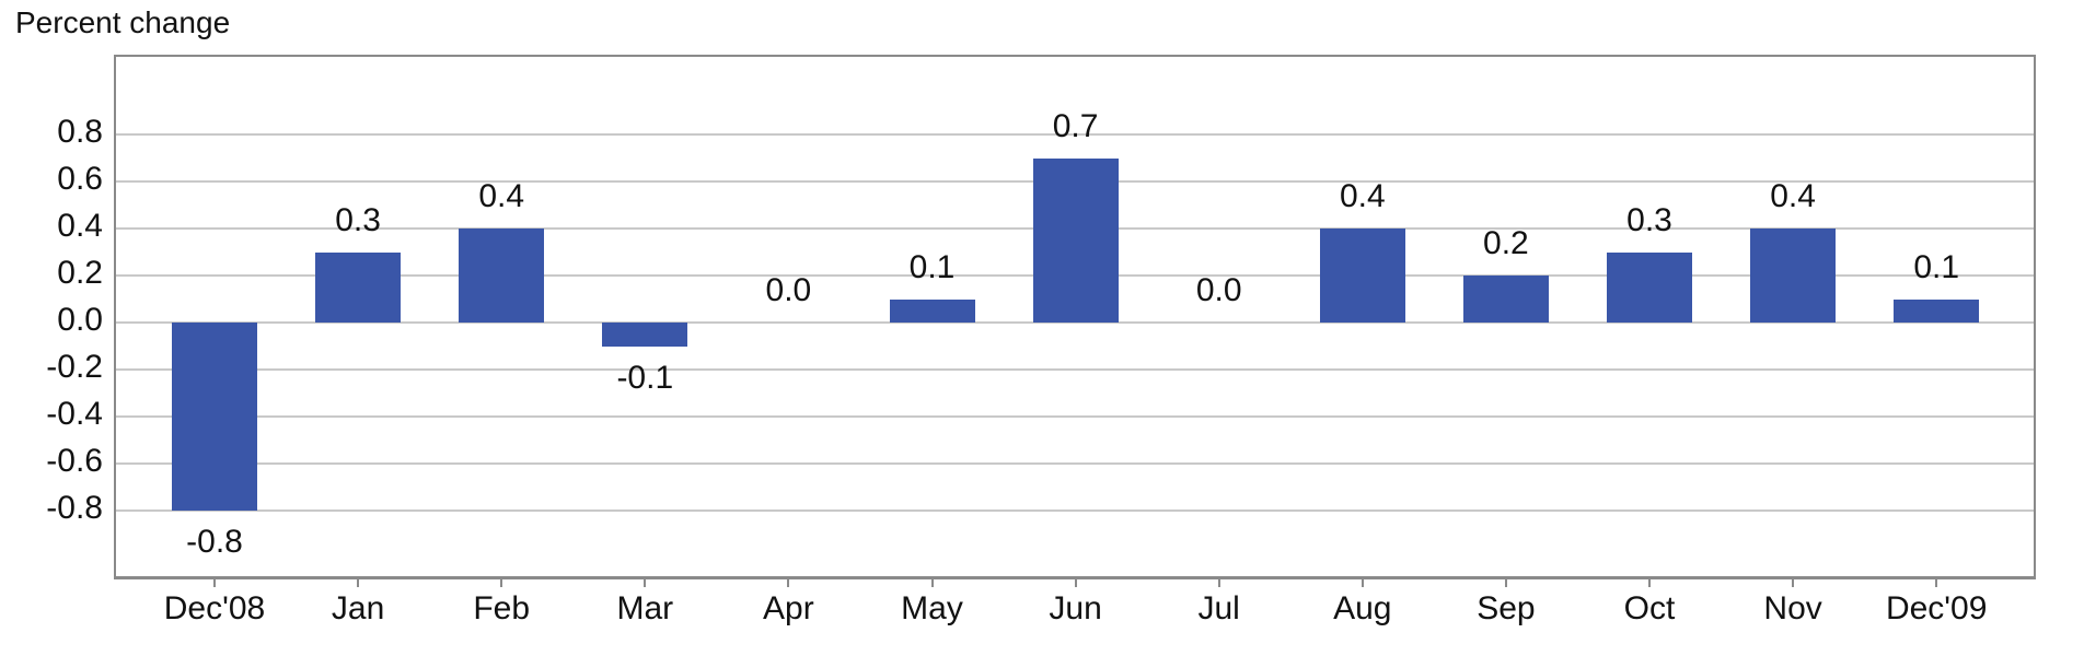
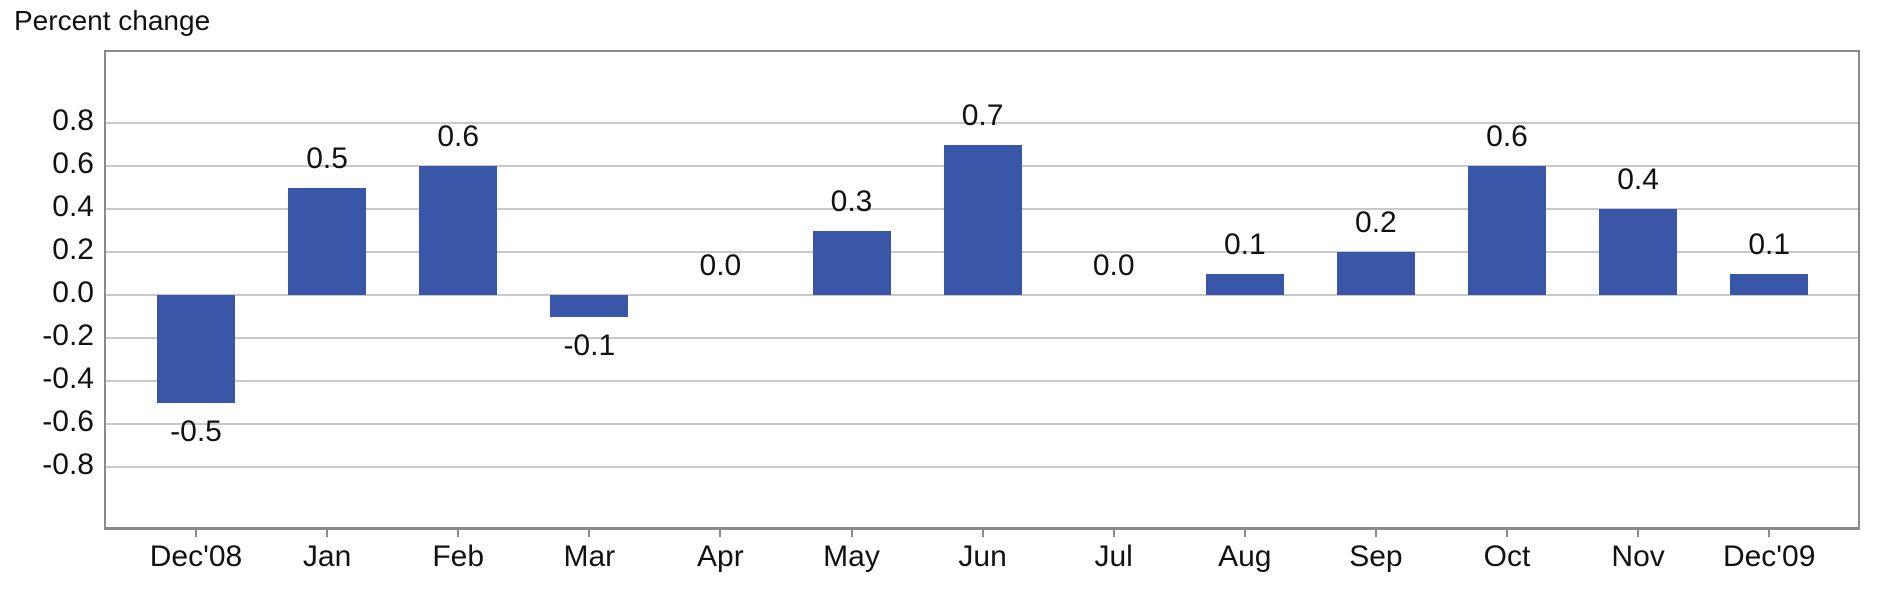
Dec'08: -0.8 -> -0.5
Jan: 0.3 -> 0.5
Feb: 0.4 -> 0.6
May: 0.1 -> 0.3
Aug: 0.4 -> 0.1
Oct: 0.3 -> 0.6
